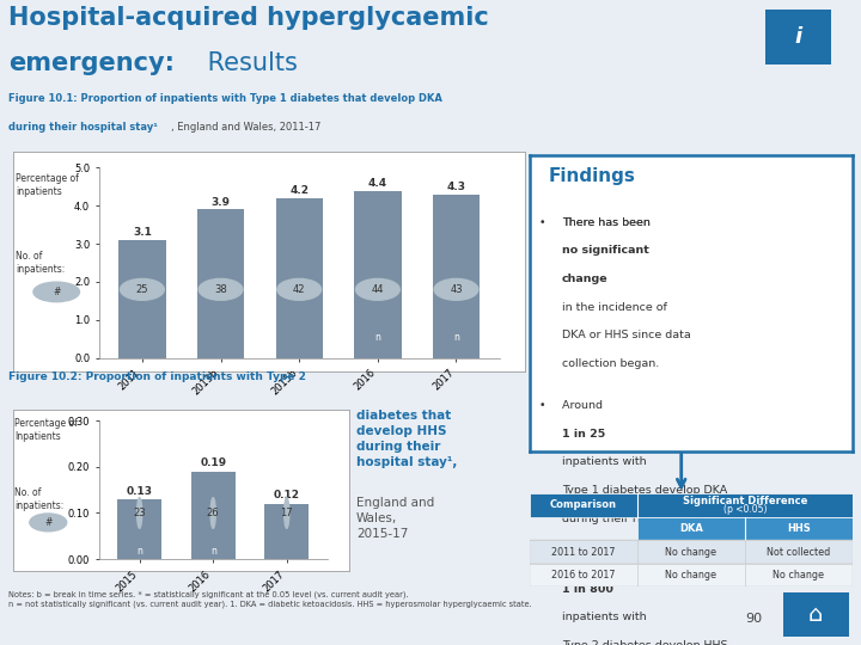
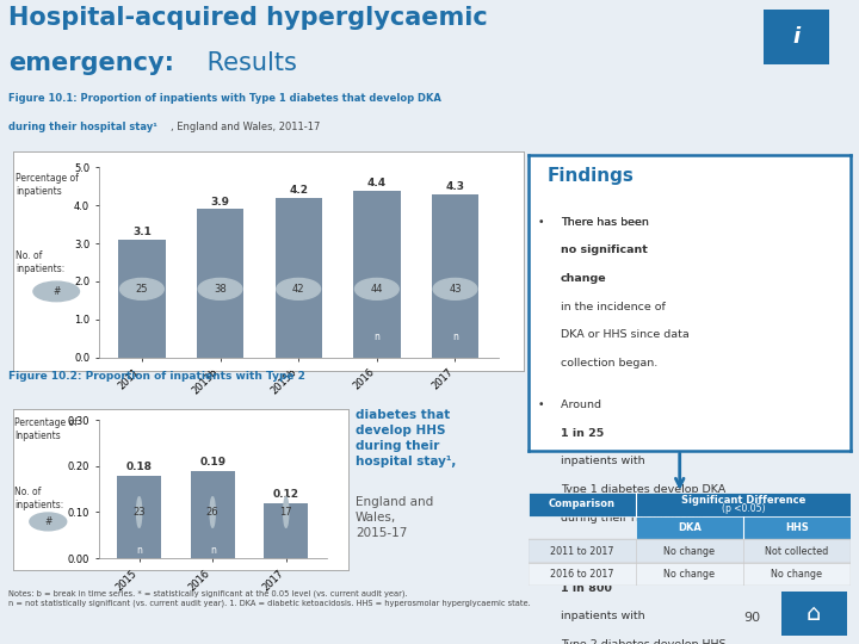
2015: 0.13 -> 0.18
